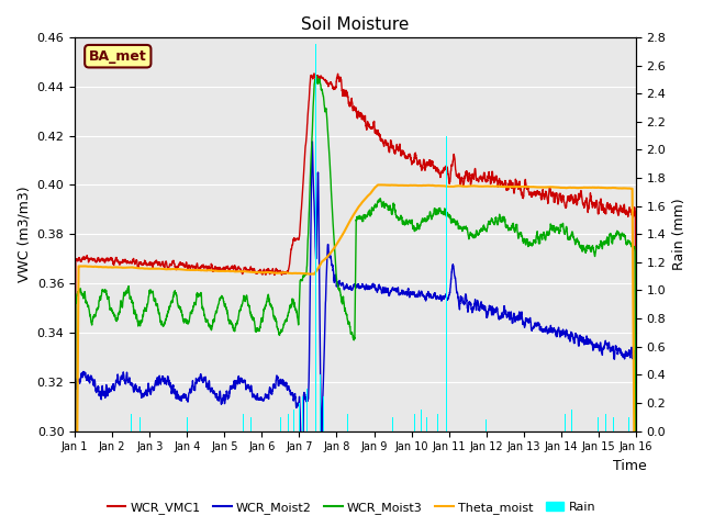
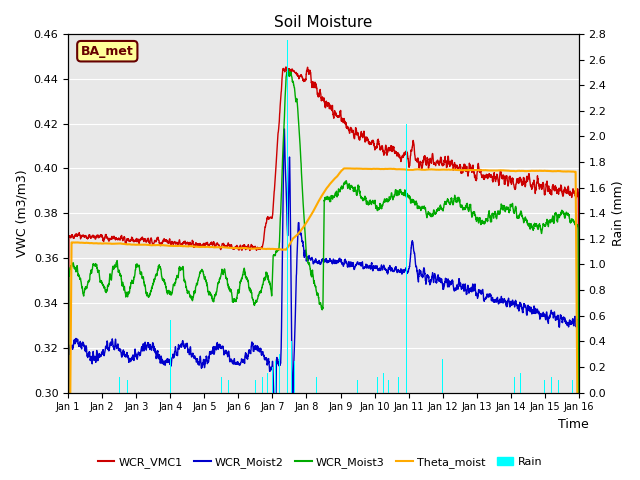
Rain/Jan 4: 0.10 -> 0.57
Rain/Jan 12: 0.08 -> 0.26
